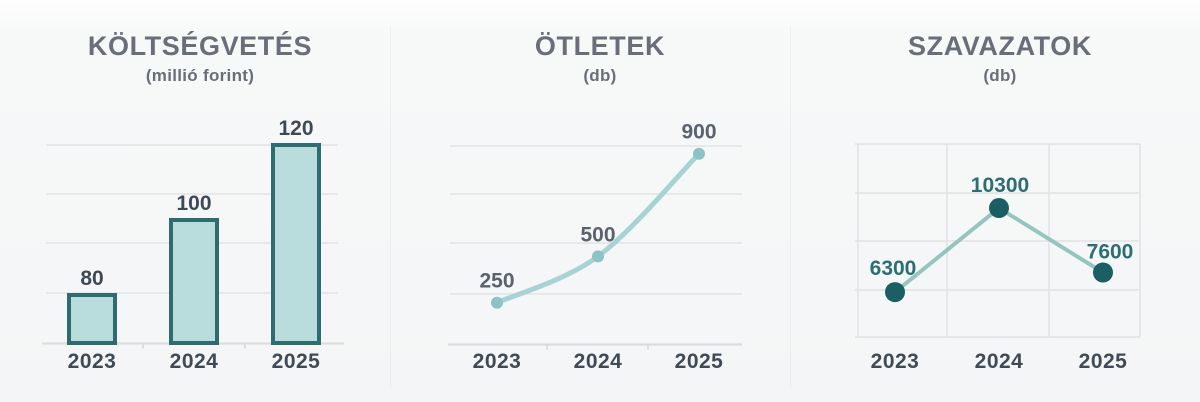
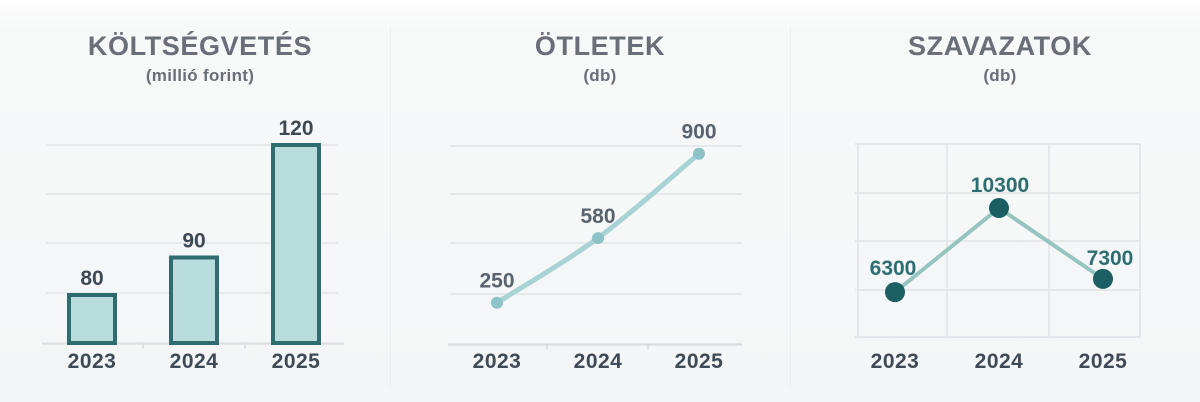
KÖLTSÉGVETÉS/2024: 100 -> 90
ÖTLETEK/2024: 500 -> 580
SZAVAZATOK/2025: 7600 -> 7300
